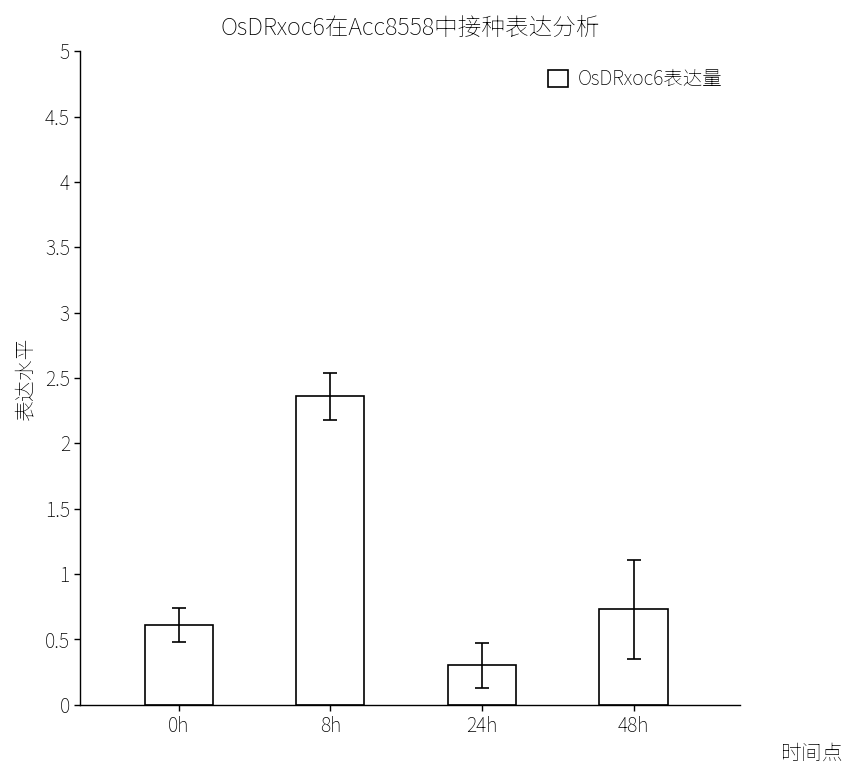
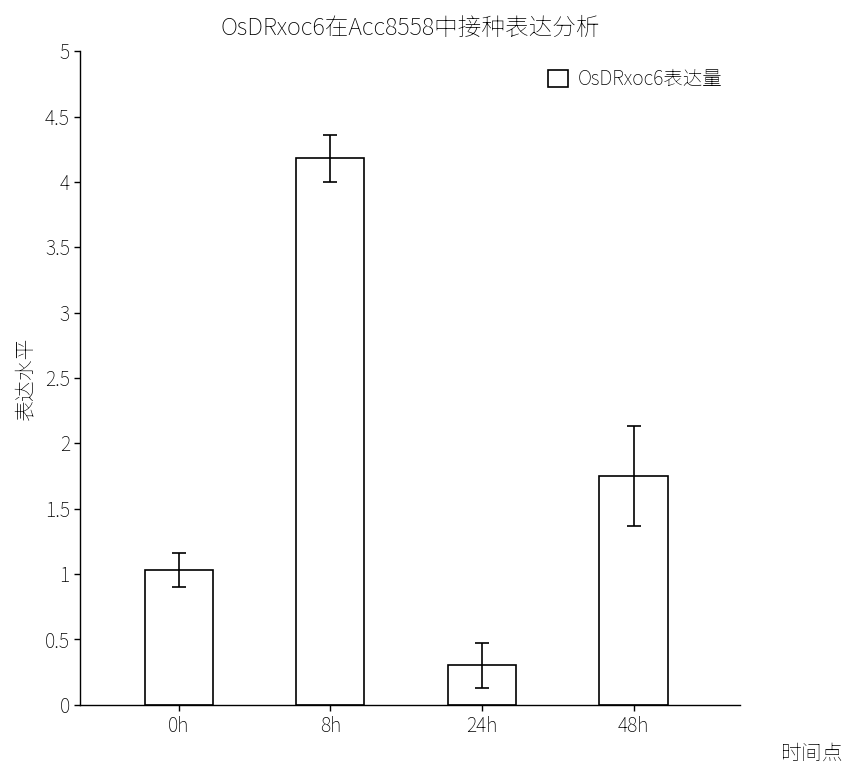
0h: 0.61 -> 1.03
8h: 2.36 -> 4.18
48h: 0.73 -> 1.75
